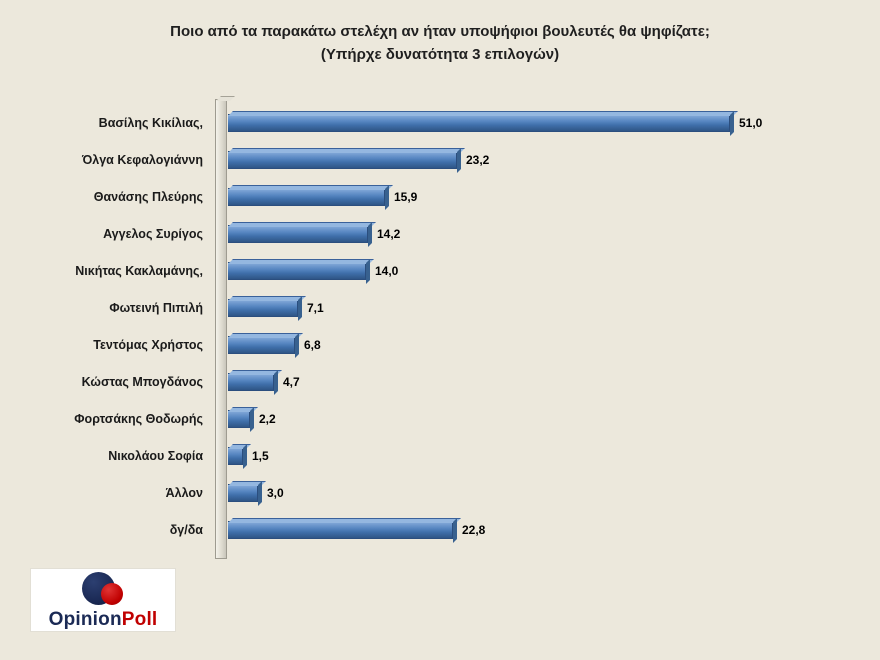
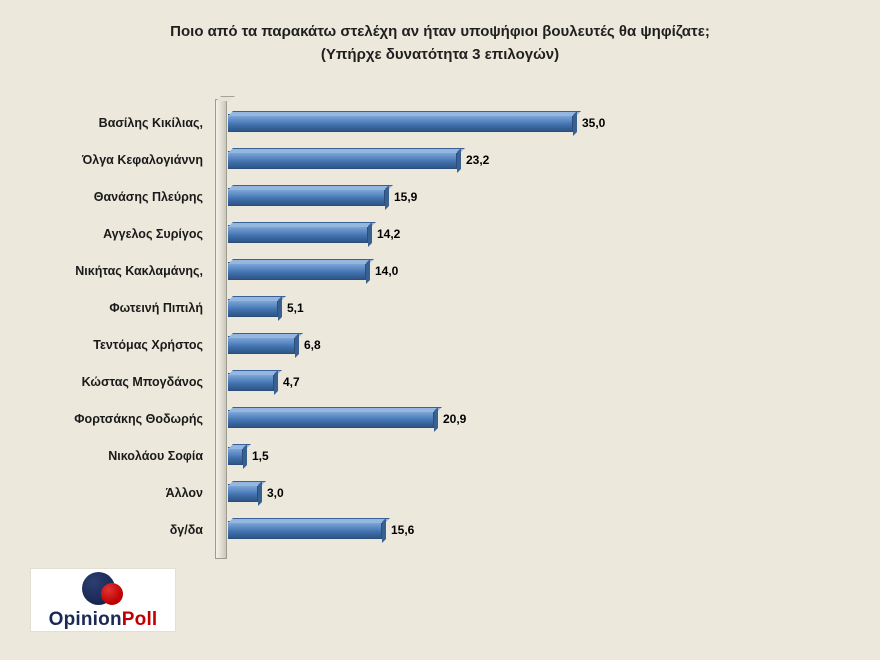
Βασίλης Κικίλιας,: 51,0 -> 35,0
Φωτεινή Πιπιλή: 7,1 -> 5,1
Φορτσάκης Θοδωρής: 2,2 -> 20,9
δγ/δα: 22,8 -> 15,6
